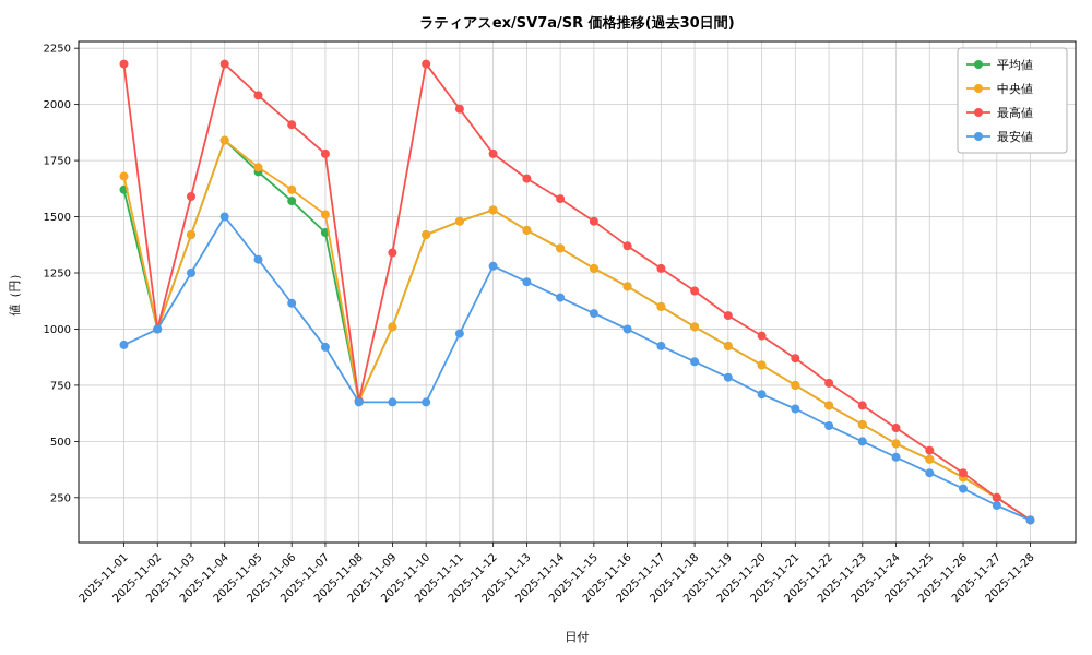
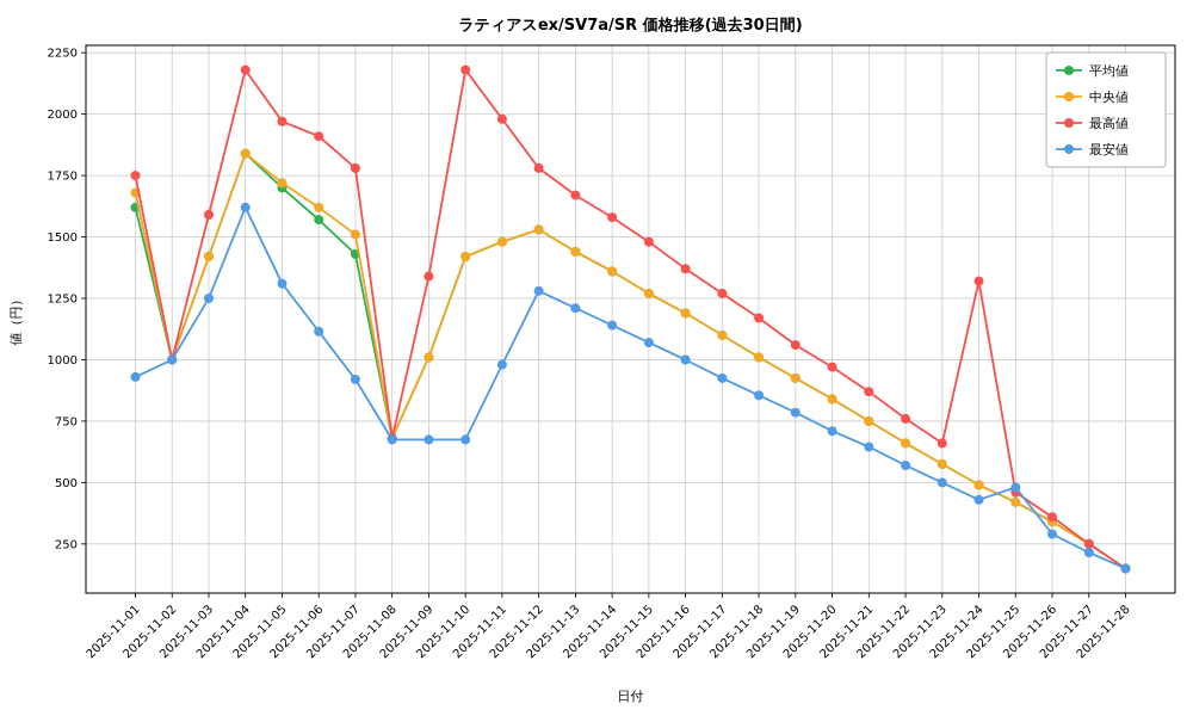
最高値/2025-11-01: 2180 -> 1750
最安値/2025-11-04: 1500 -> 1620
最高値/2025-11-05: 2040 -> 1970
最高値/2025-11-24: 560 -> 1320
最安値/2025-11-25: 360 -> 480
